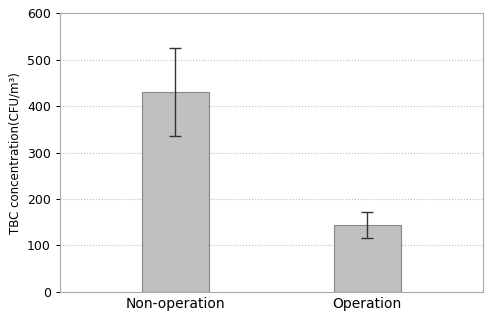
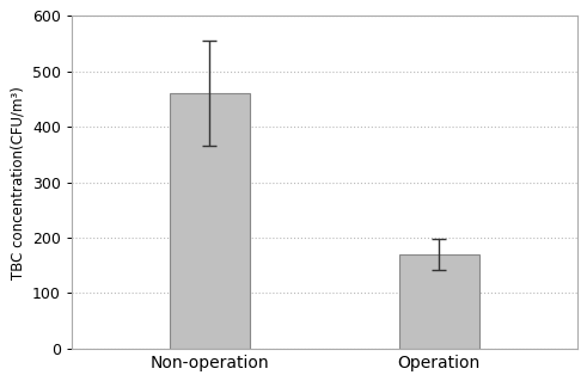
Non-operation: 430 -> 460
Operation: 145 -> 170
